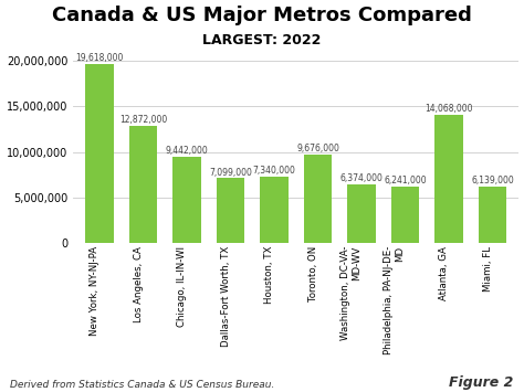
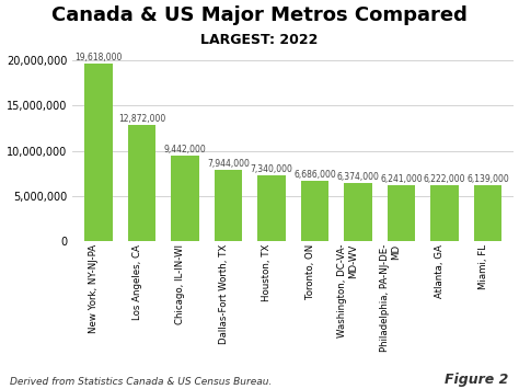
Dallas-Fort Worth, TX: 7,099,000 -> 7,944,000
Toronto, ON: 9,676,000 -> 6,686,000
Atlanta, GA: 14,068,000 -> 6,222,000
